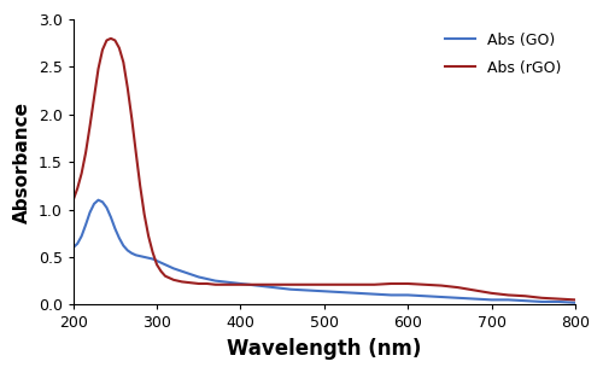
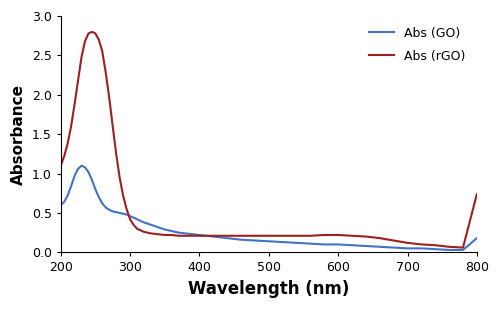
Abs (GO)/800: 0.02 -> 0.18
Abs (rGO)/800: 0.05 -> 0.74
